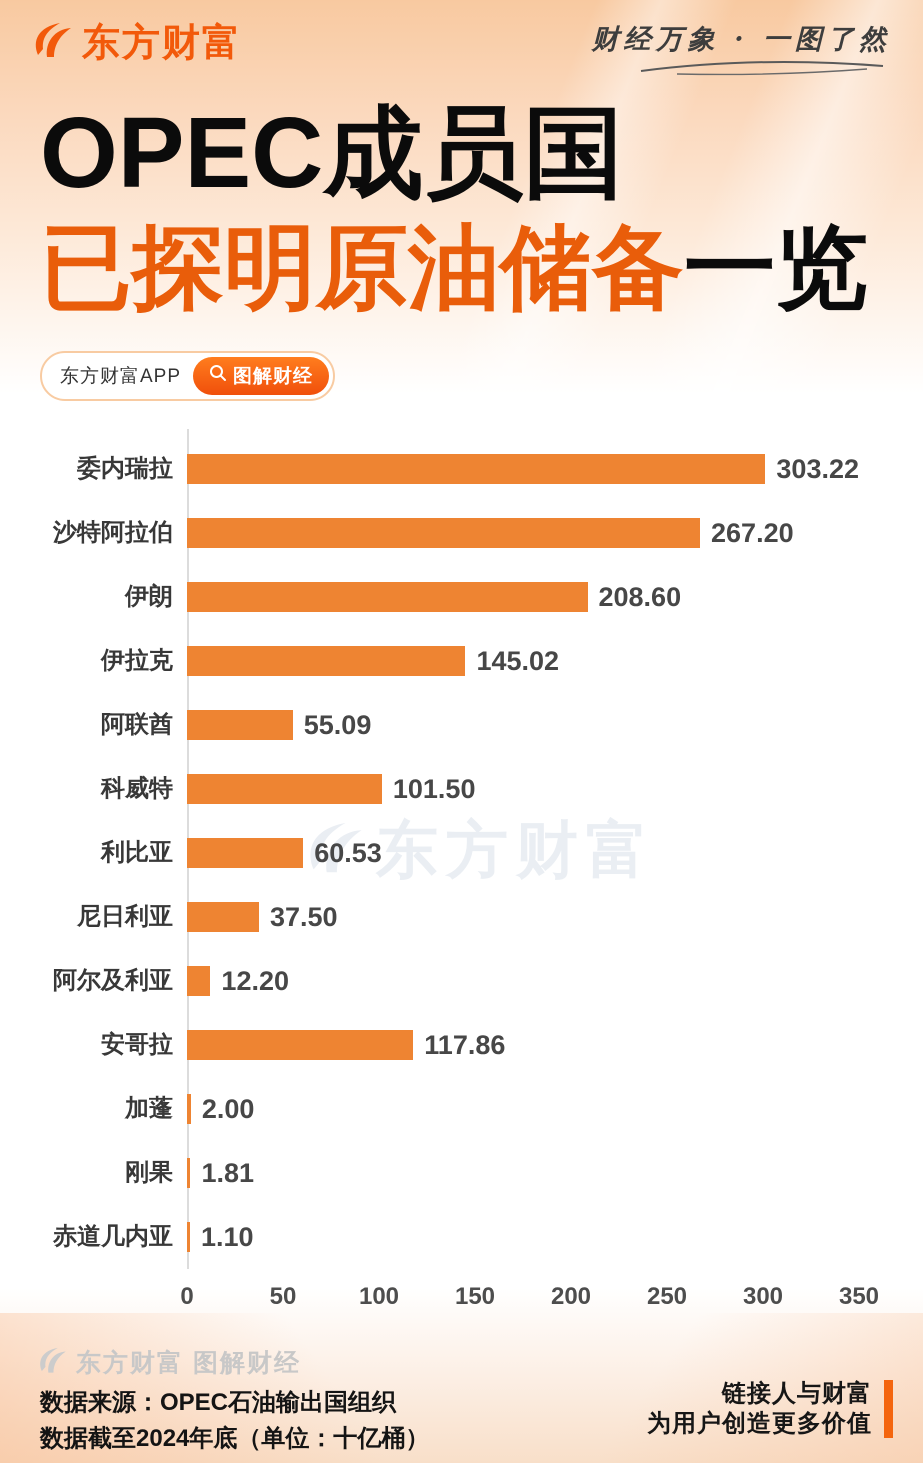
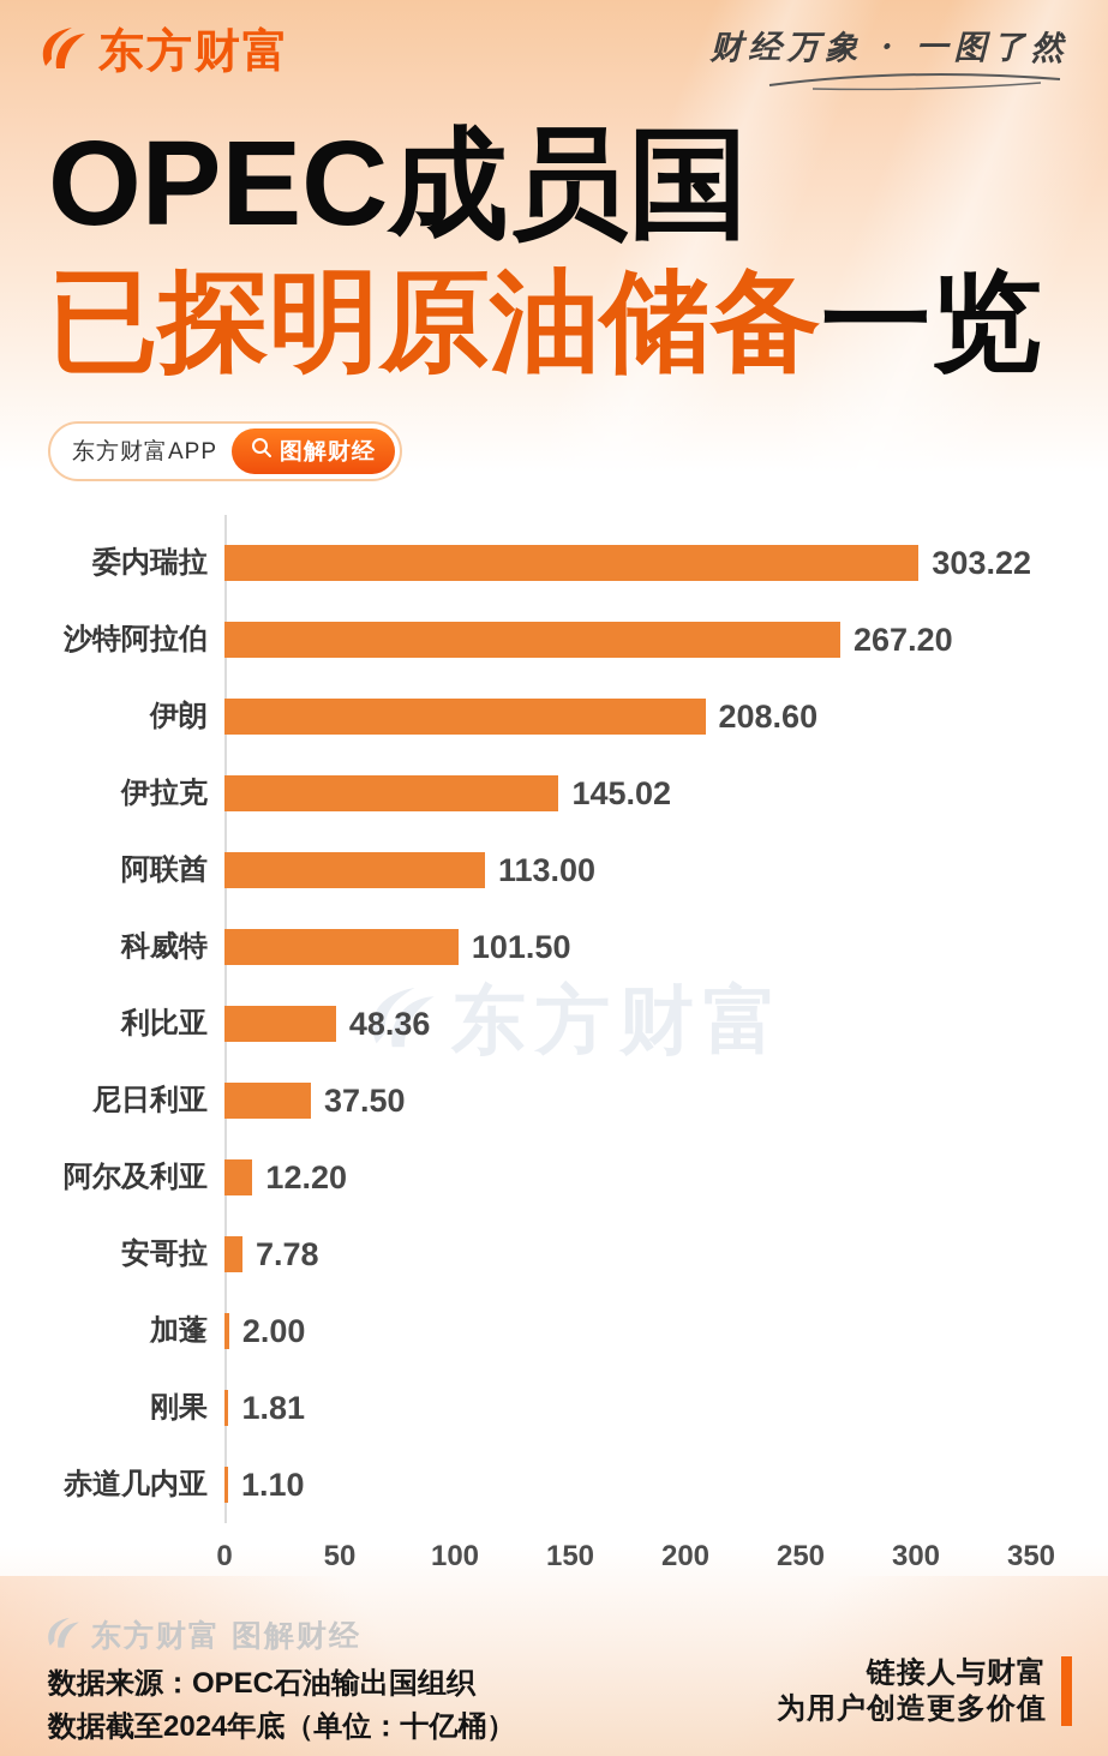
阿联酋: 55.09 -> 113.00
利比亚: 60.53 -> 48.36
安哥拉: 117.86 -> 7.78
